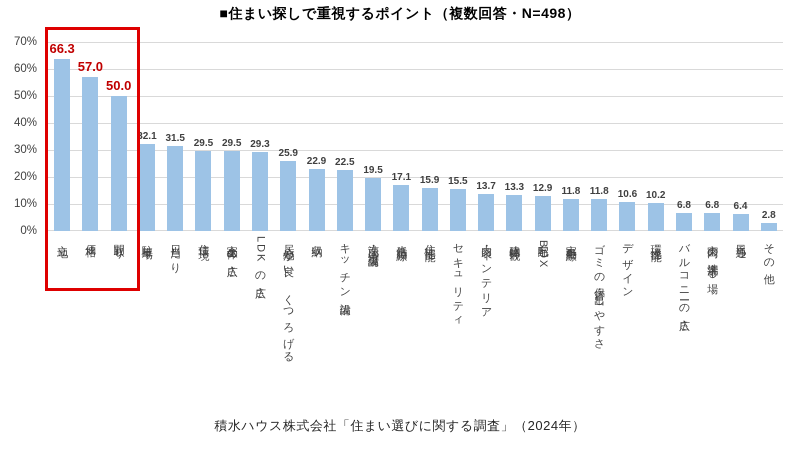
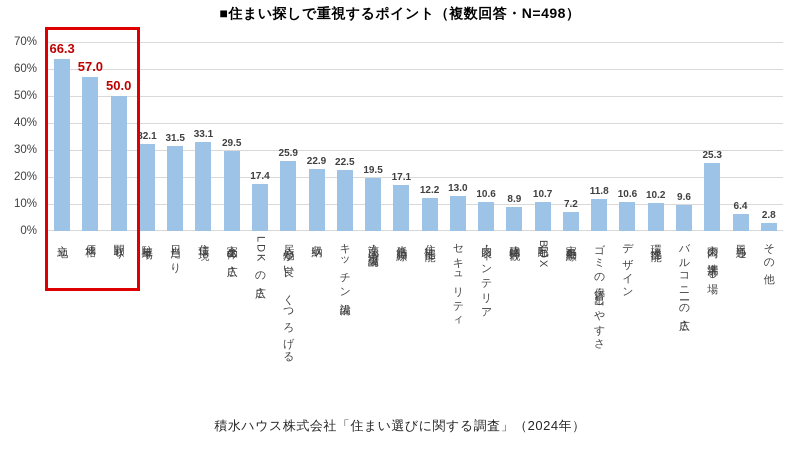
住環境: 29.5 -> 33.1
LDKの広さ: 29.3 -> 17.4
住宅性能: 15.9 -> 12.2
セキュリティ: 15.5 -> 13.0
内装・インテリア: 13.7 -> 10.6
建物外観: 13.3 -> 8.9
宅配BOX: 12.9 -> 10.7
家事動線: 11.8 -> 7.2
バルコニーの広さ: 6.8 -> 9.6
室内の洗濯干し場: 6.8 -> 25.3
